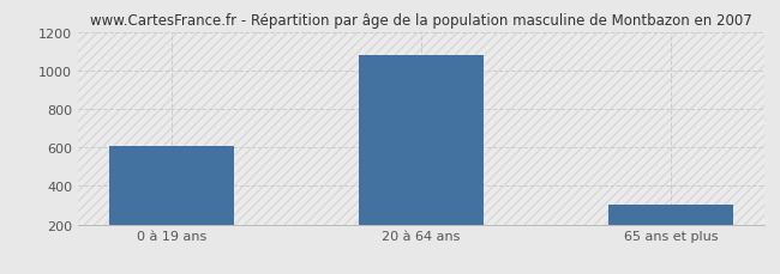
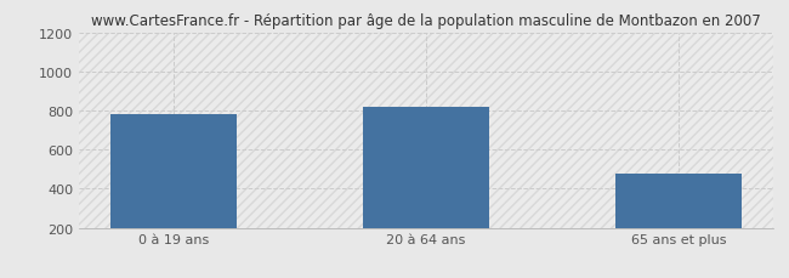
0 à 19 ans: 610 -> 780
20 à 64 ans: 1080 -> 820
65 ans et plus: 300 -> 480
